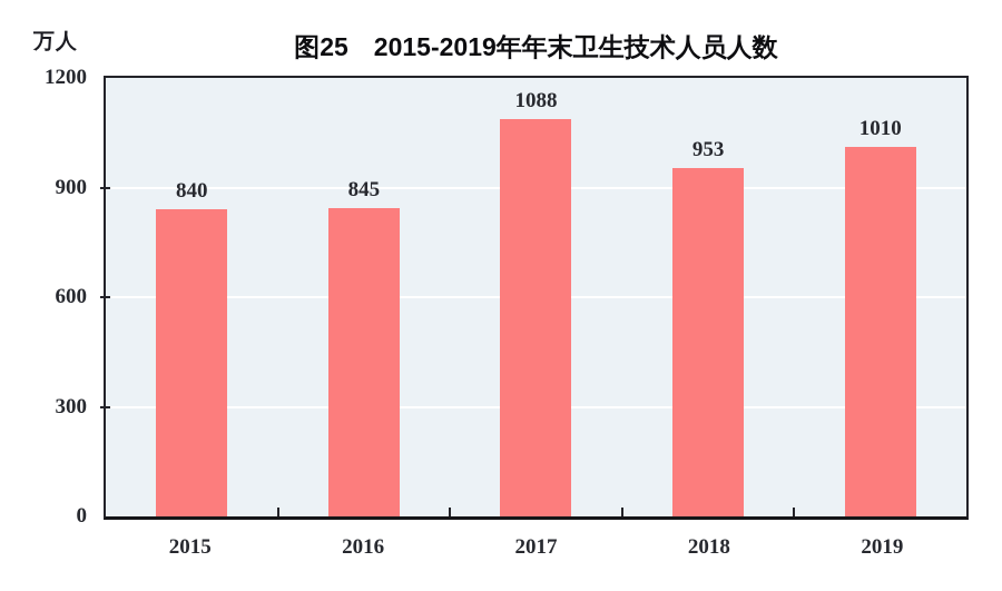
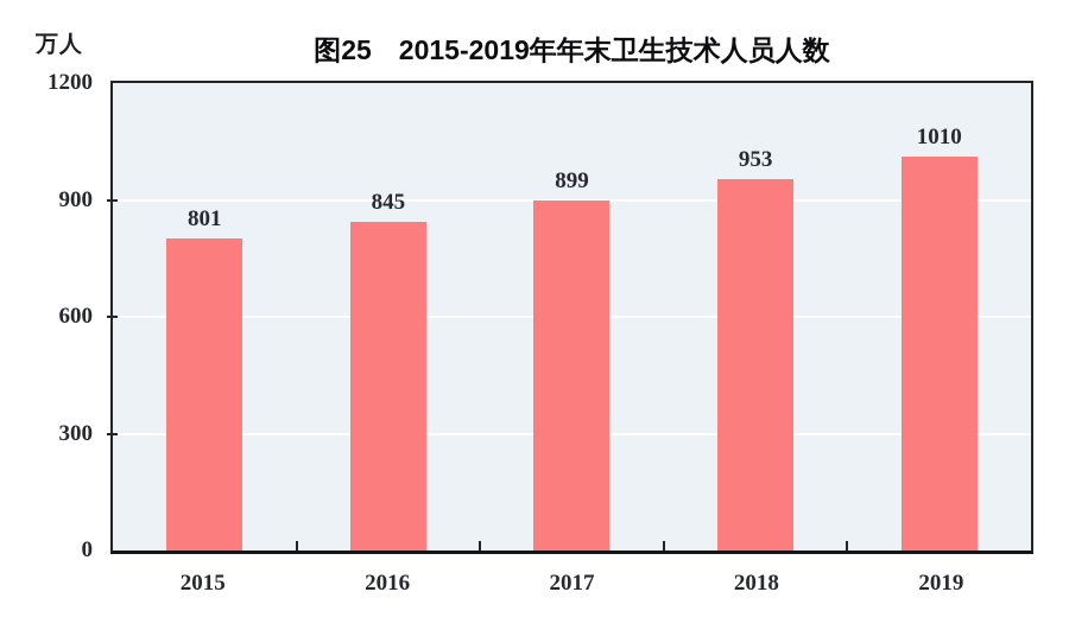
2015: 840 -> 801
2017: 1088 -> 899
